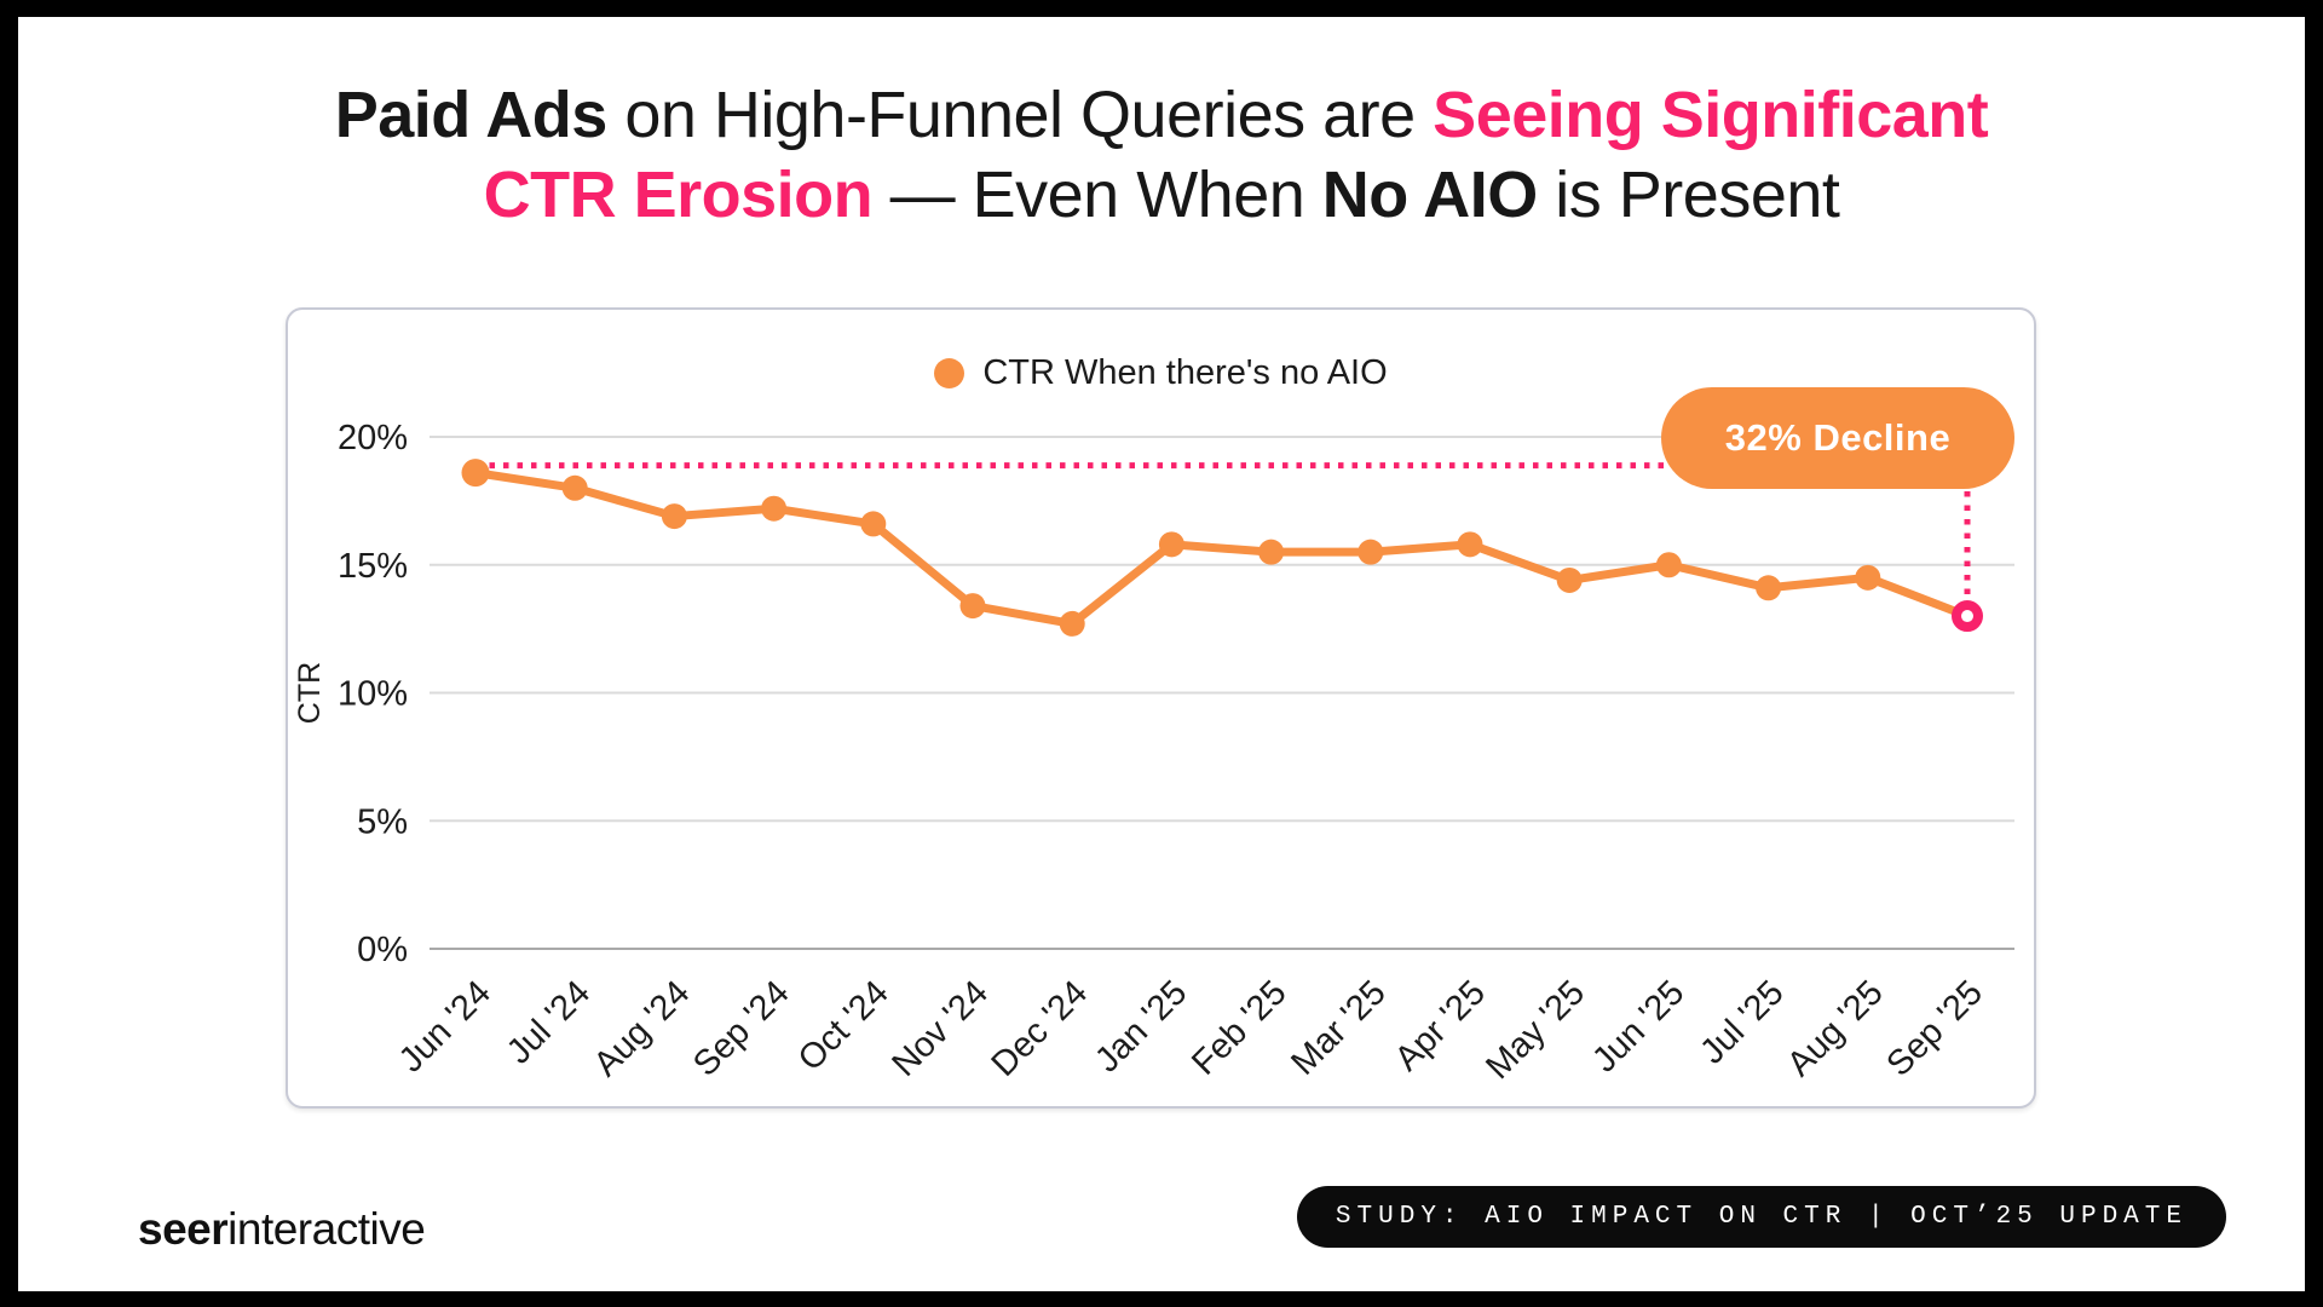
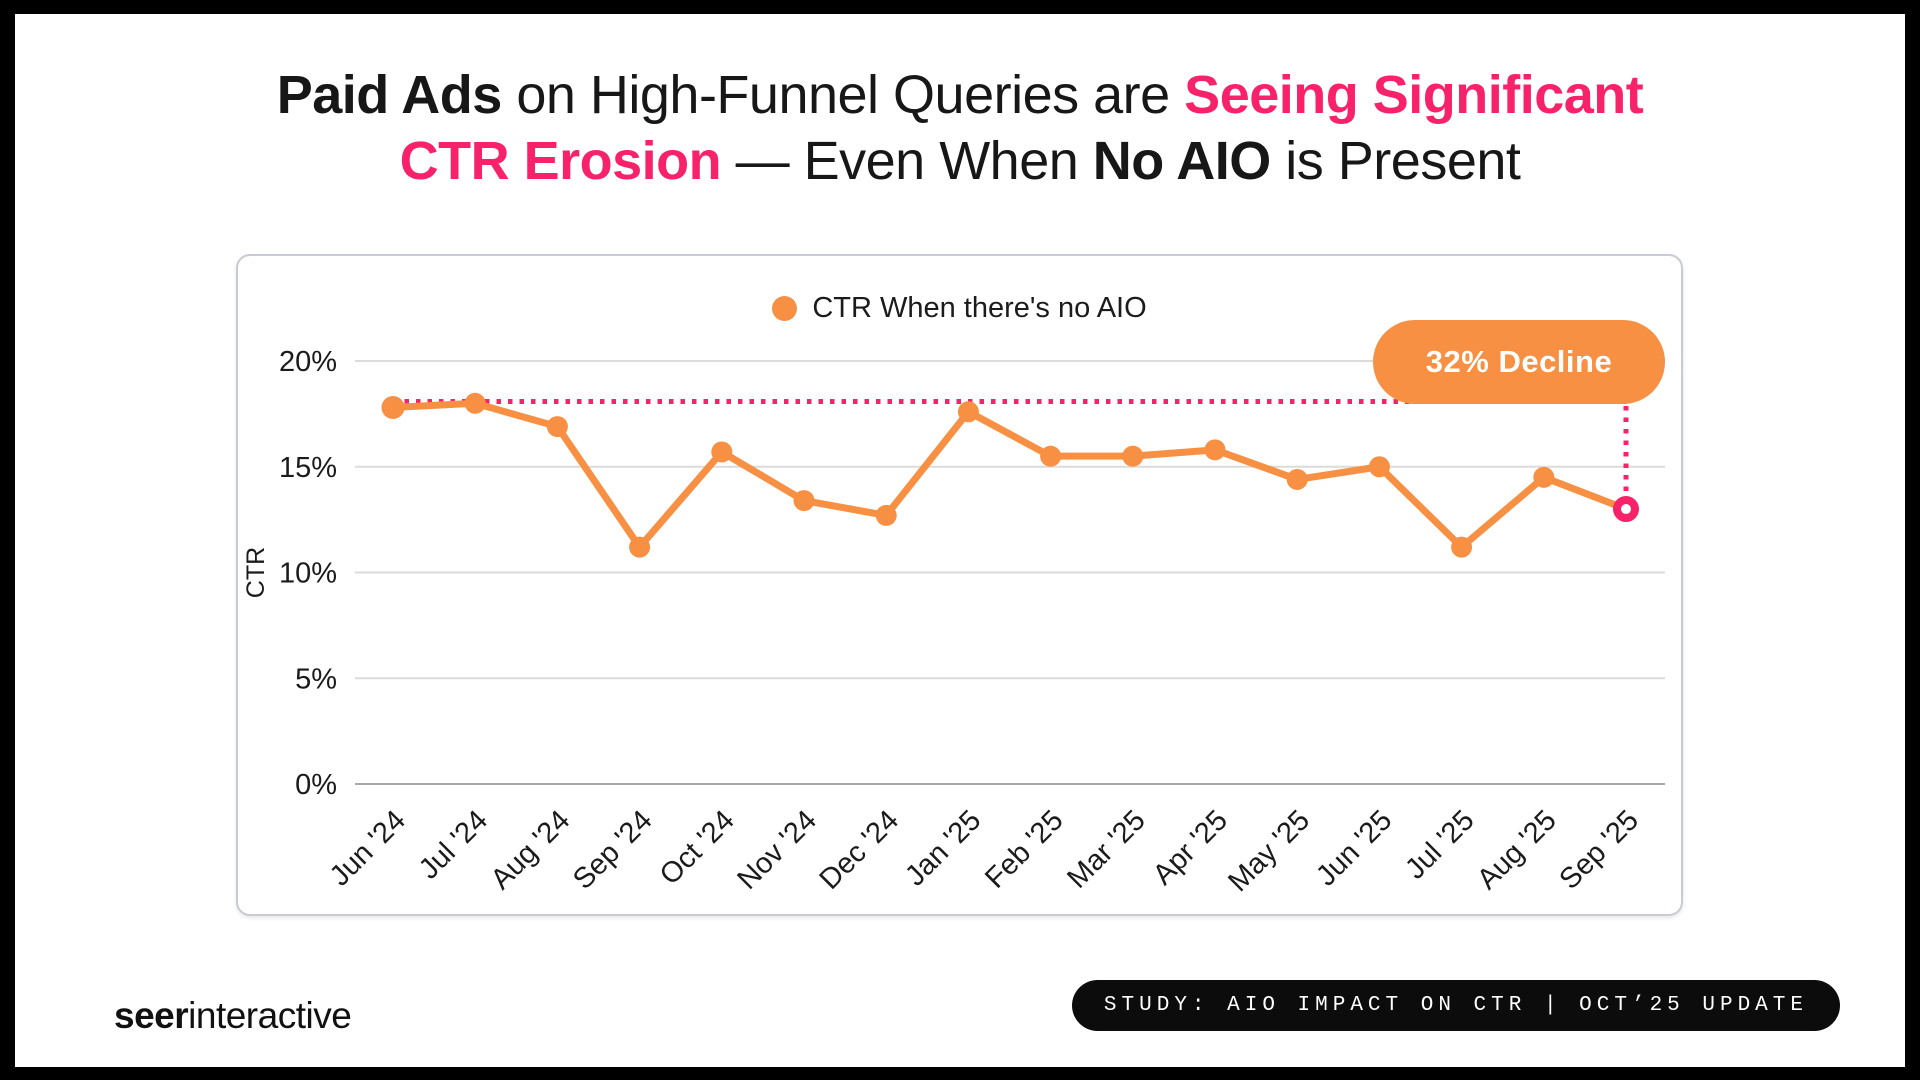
Jun '24: 18.6% -> 17.8%
Sep '24: 17.2% -> 11.2%
Oct '24: 16.6% -> 15.7%
Jan '25: 15.8% -> 17.6%
Jul '25: 14.1% -> 11.2%
